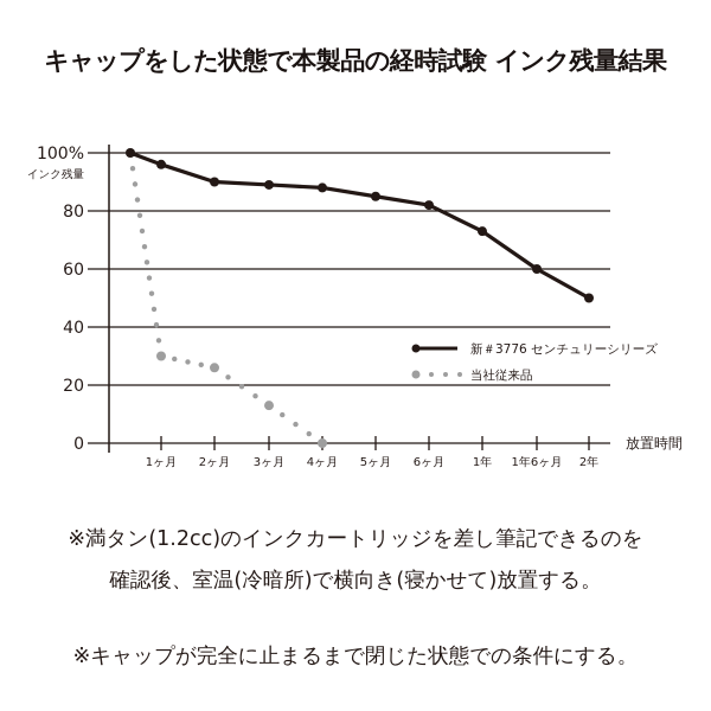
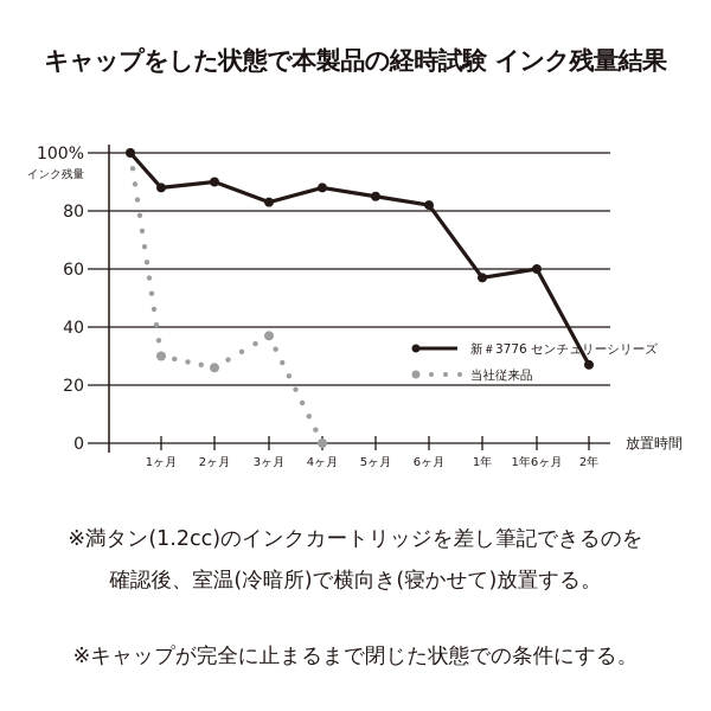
新＃3776 センチュリーシリーズ/1ヶ月: 96% -> 88%
新＃3776 センチュリーシリーズ/3ヶ月: 89% -> 83%
当社従来品/3ヶ月: 13% -> 37%
新＃3776 センチュリーシリーズ/1年: 73% -> 57%
新＃3776 センチュリーシリーズ/2年: 50% -> 27%
